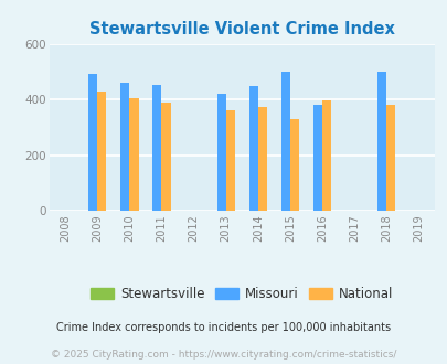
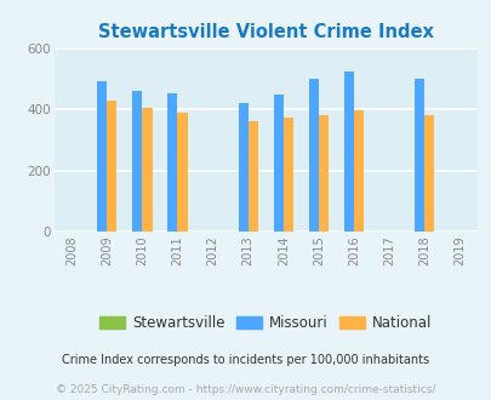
National/2015: 330 -> 383
Missouri/2016: 380 -> 522
